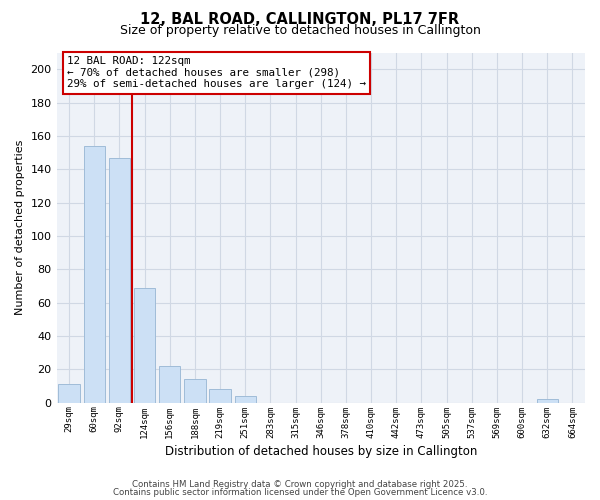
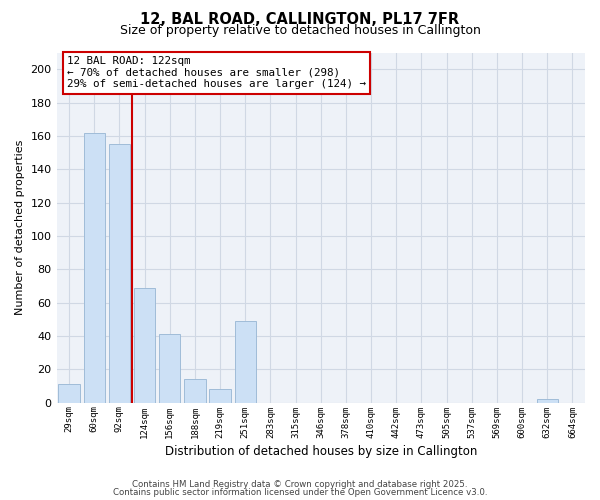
60sqm: 154 -> 162
92sqm: 147 -> 155
156sqm: 22 -> 41
251sqm: 4 -> 49
